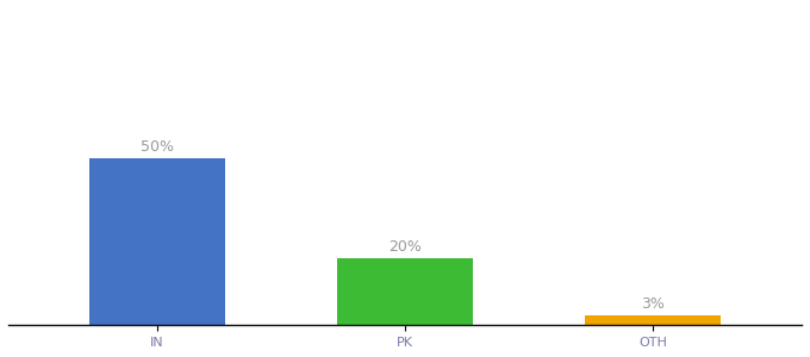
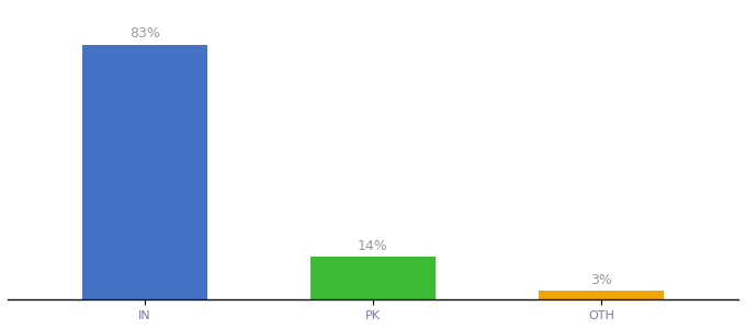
IN: 50% -> 83%
PK: 20% -> 14%
